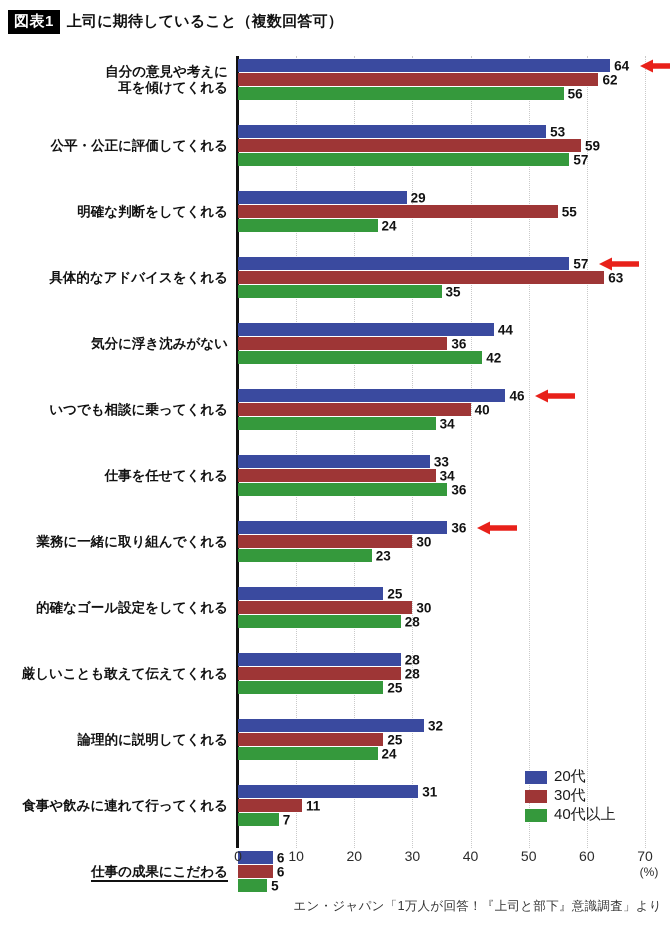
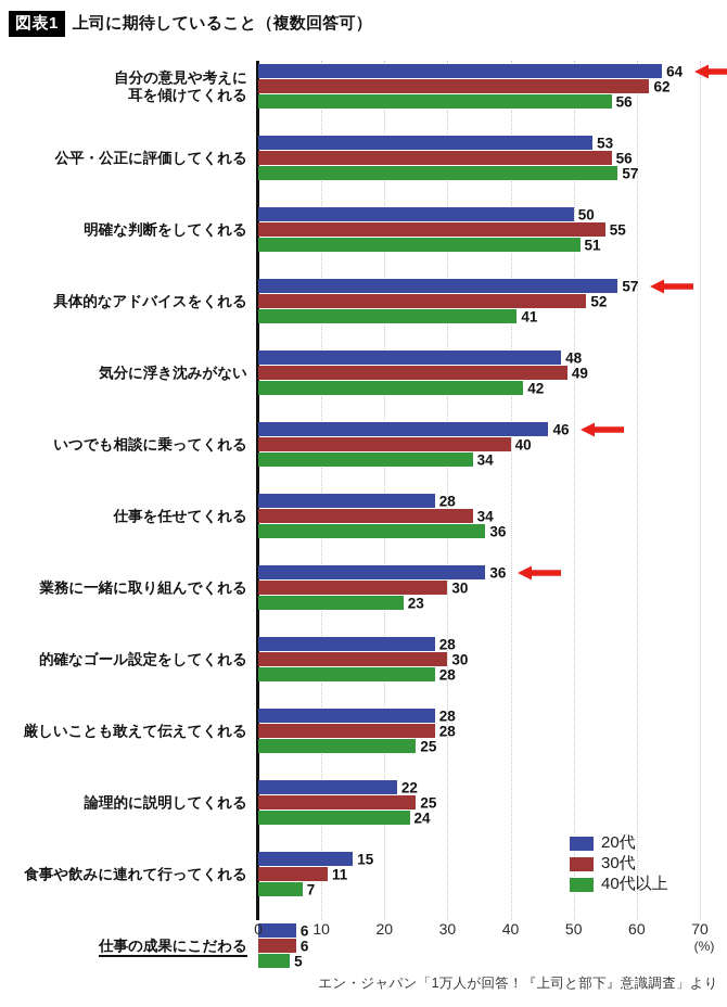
30代/公平・公正に評価してくれる: 59 -> 56
20代/明確な判断をしてくれる: 29 -> 50
40代以上/明確な判断をしてくれる: 24 -> 51
30代/具体的なアドバイスをくれる: 63 -> 52
40代以上/具体的なアドバイスをくれる: 35 -> 41
20代/気分に浮き沈みがない: 44 -> 48
30代/気分に浮き沈みがない: 36 -> 49
20代/仕事を任せてくれる: 33 -> 28
20代/的確なゴール設定をしてくれる: 25 -> 28
20代/論理的に説明してくれる: 32 -> 22
20代/食事や飲みに連れて行ってくれる: 31 -> 15
